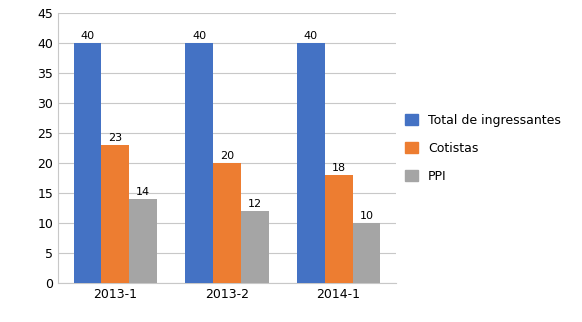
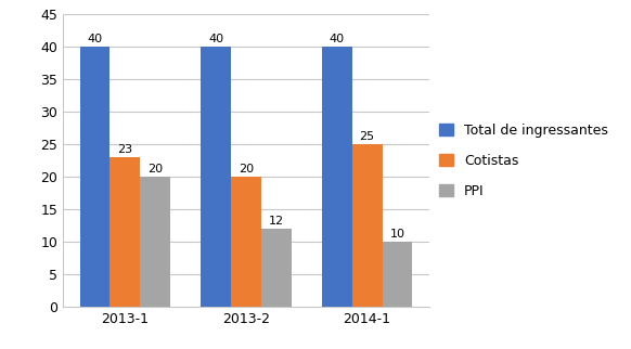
PPI/2013-1: 14 -> 20
Cotistas/2014-1: 18 -> 25
